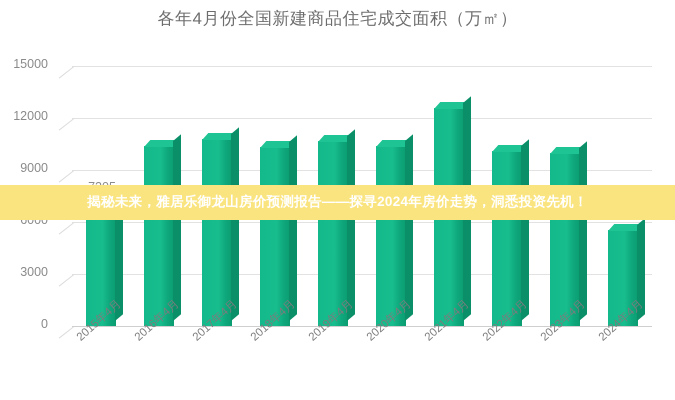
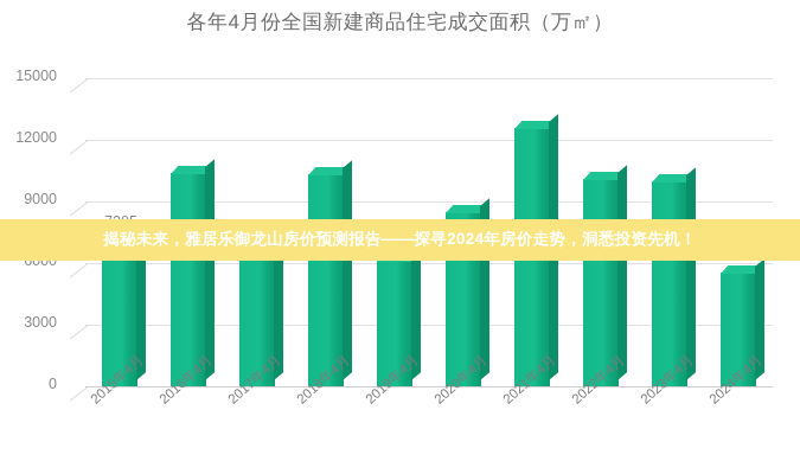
2017年4月: 10800 -> 6400
2019年4月: 10700 -> 6100
2020年4月: 10400 -> 8500
